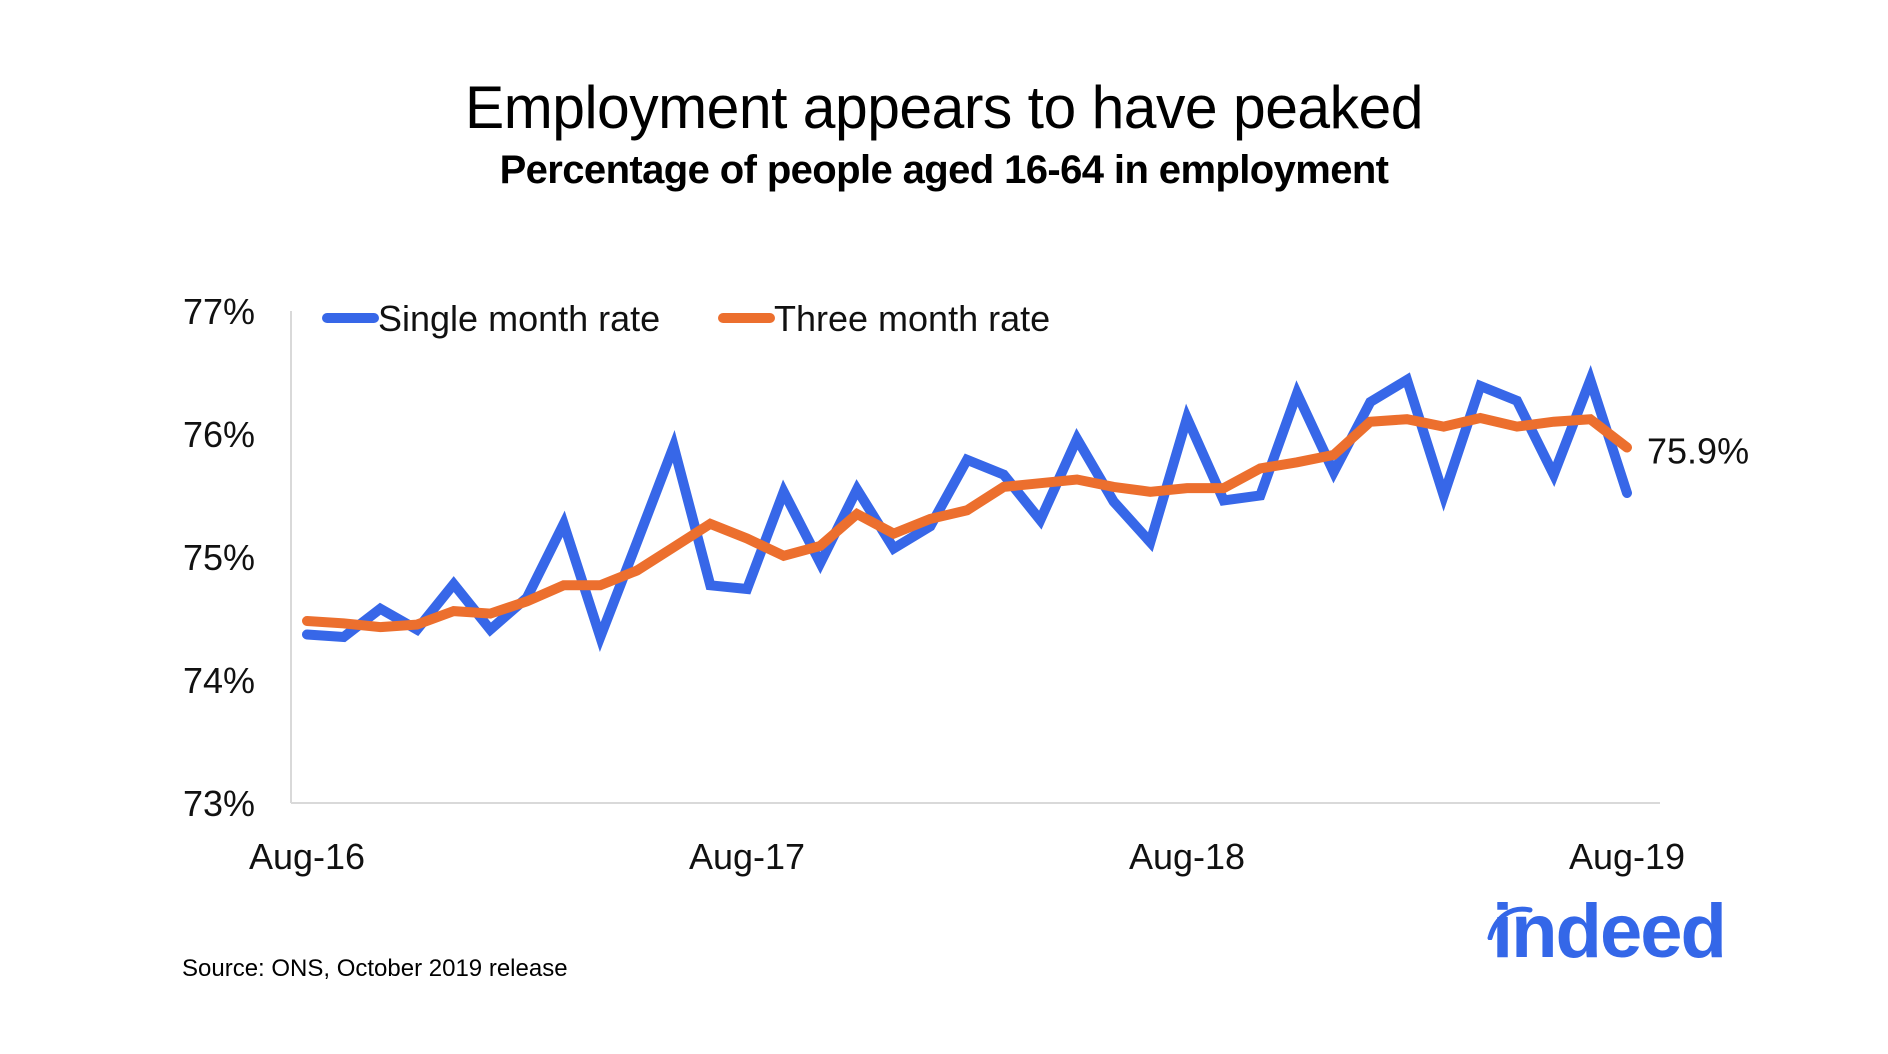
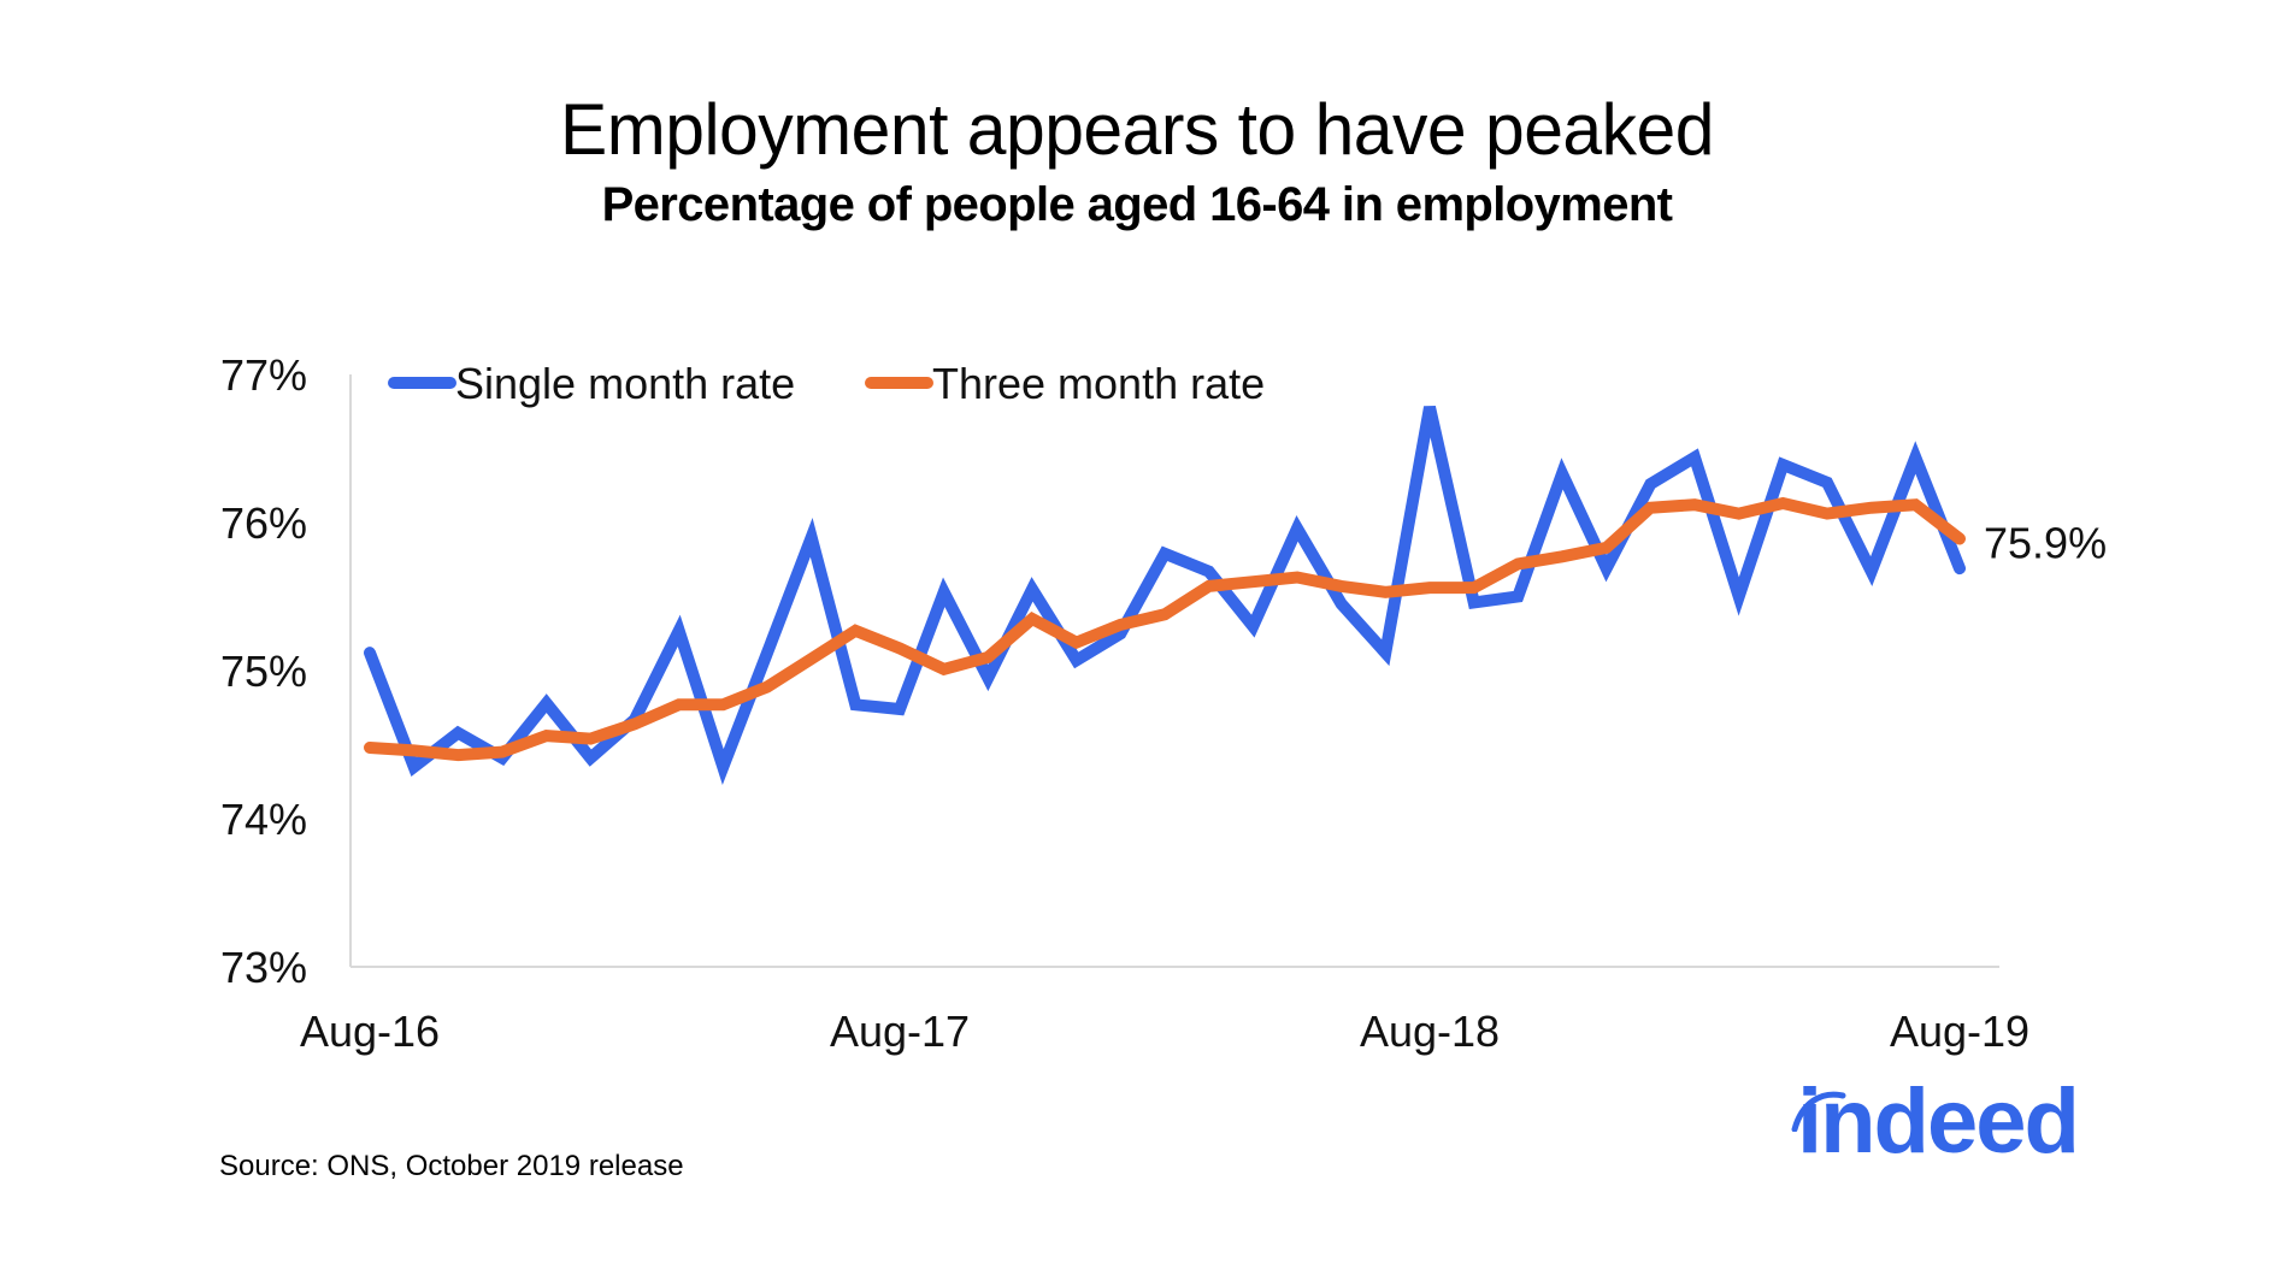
Single month rate/Aug-16: 74.37% -> 75.12%
Single month rate/Aug-18: 76.13% -> 76.78%
Single month rate/Aug-19: 75.52% -> 75.69%
